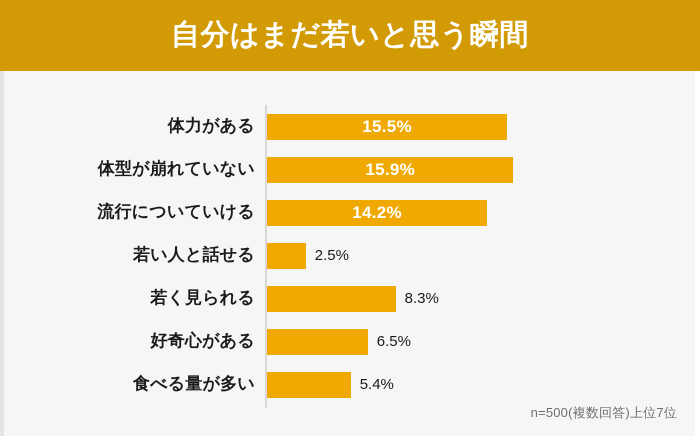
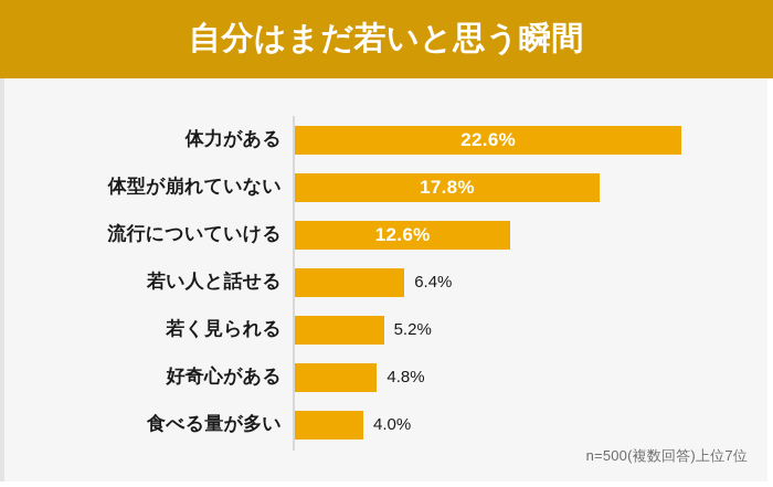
体力がある: 15.5% -> 22.6%
体型が崩れていない: 15.9% -> 17.8%
流行についていける: 14.2% -> 12.6%
若い人と話せる: 2.5% -> 6.4%
若く見られる: 8.3% -> 5.2%
好奇心がある: 6.5% -> 4.8%
食べる量が多い: 5.4% -> 4.0%
